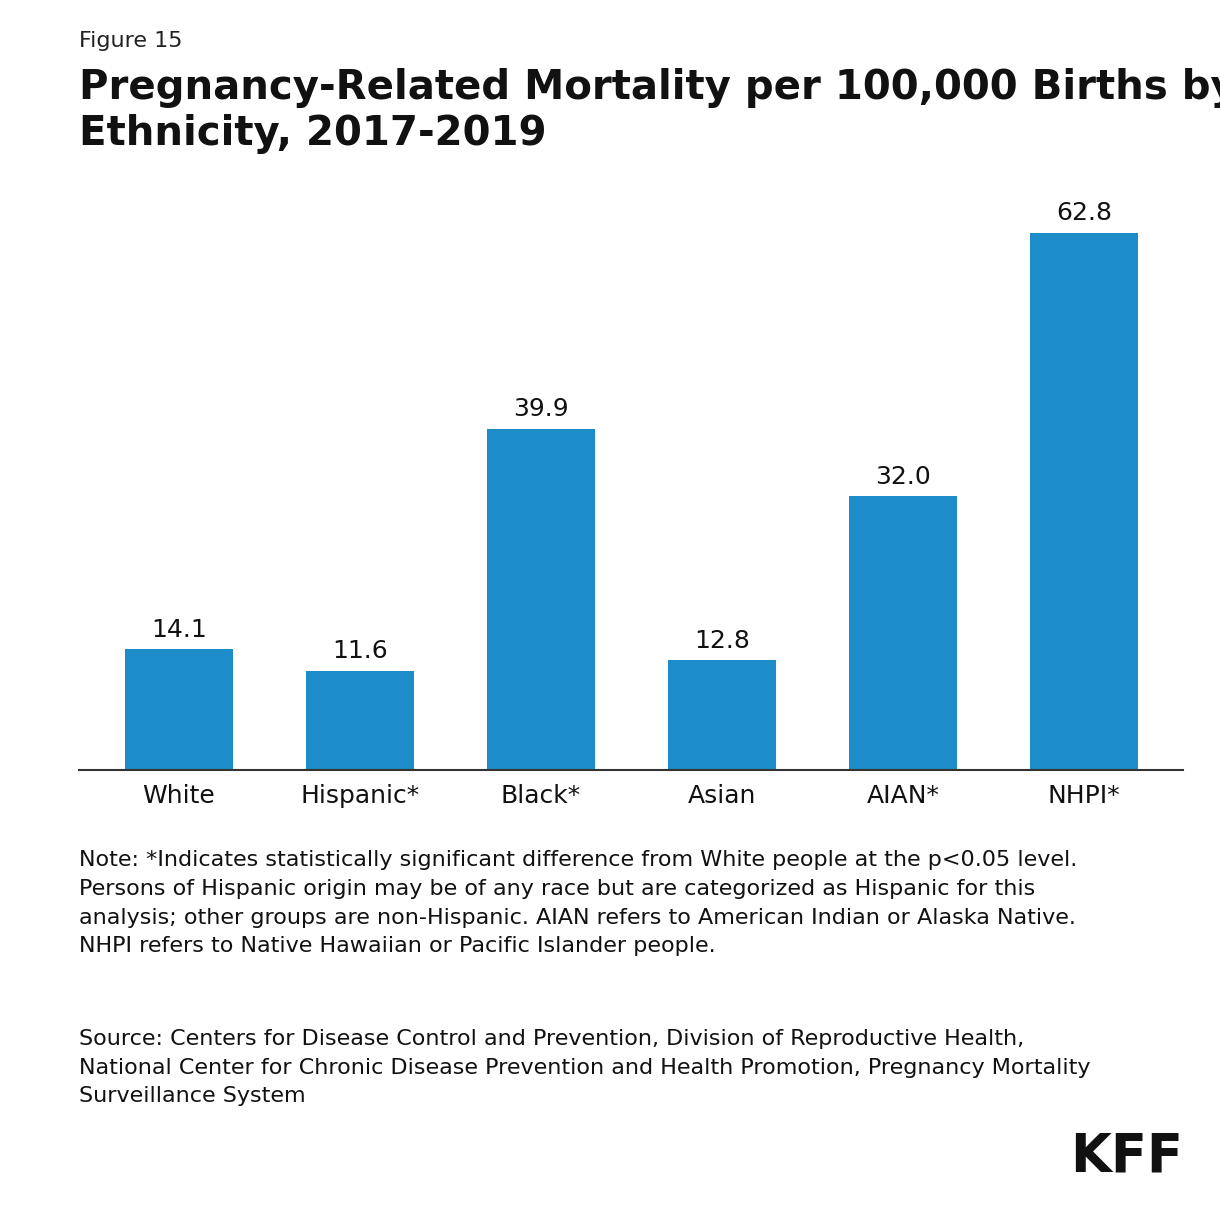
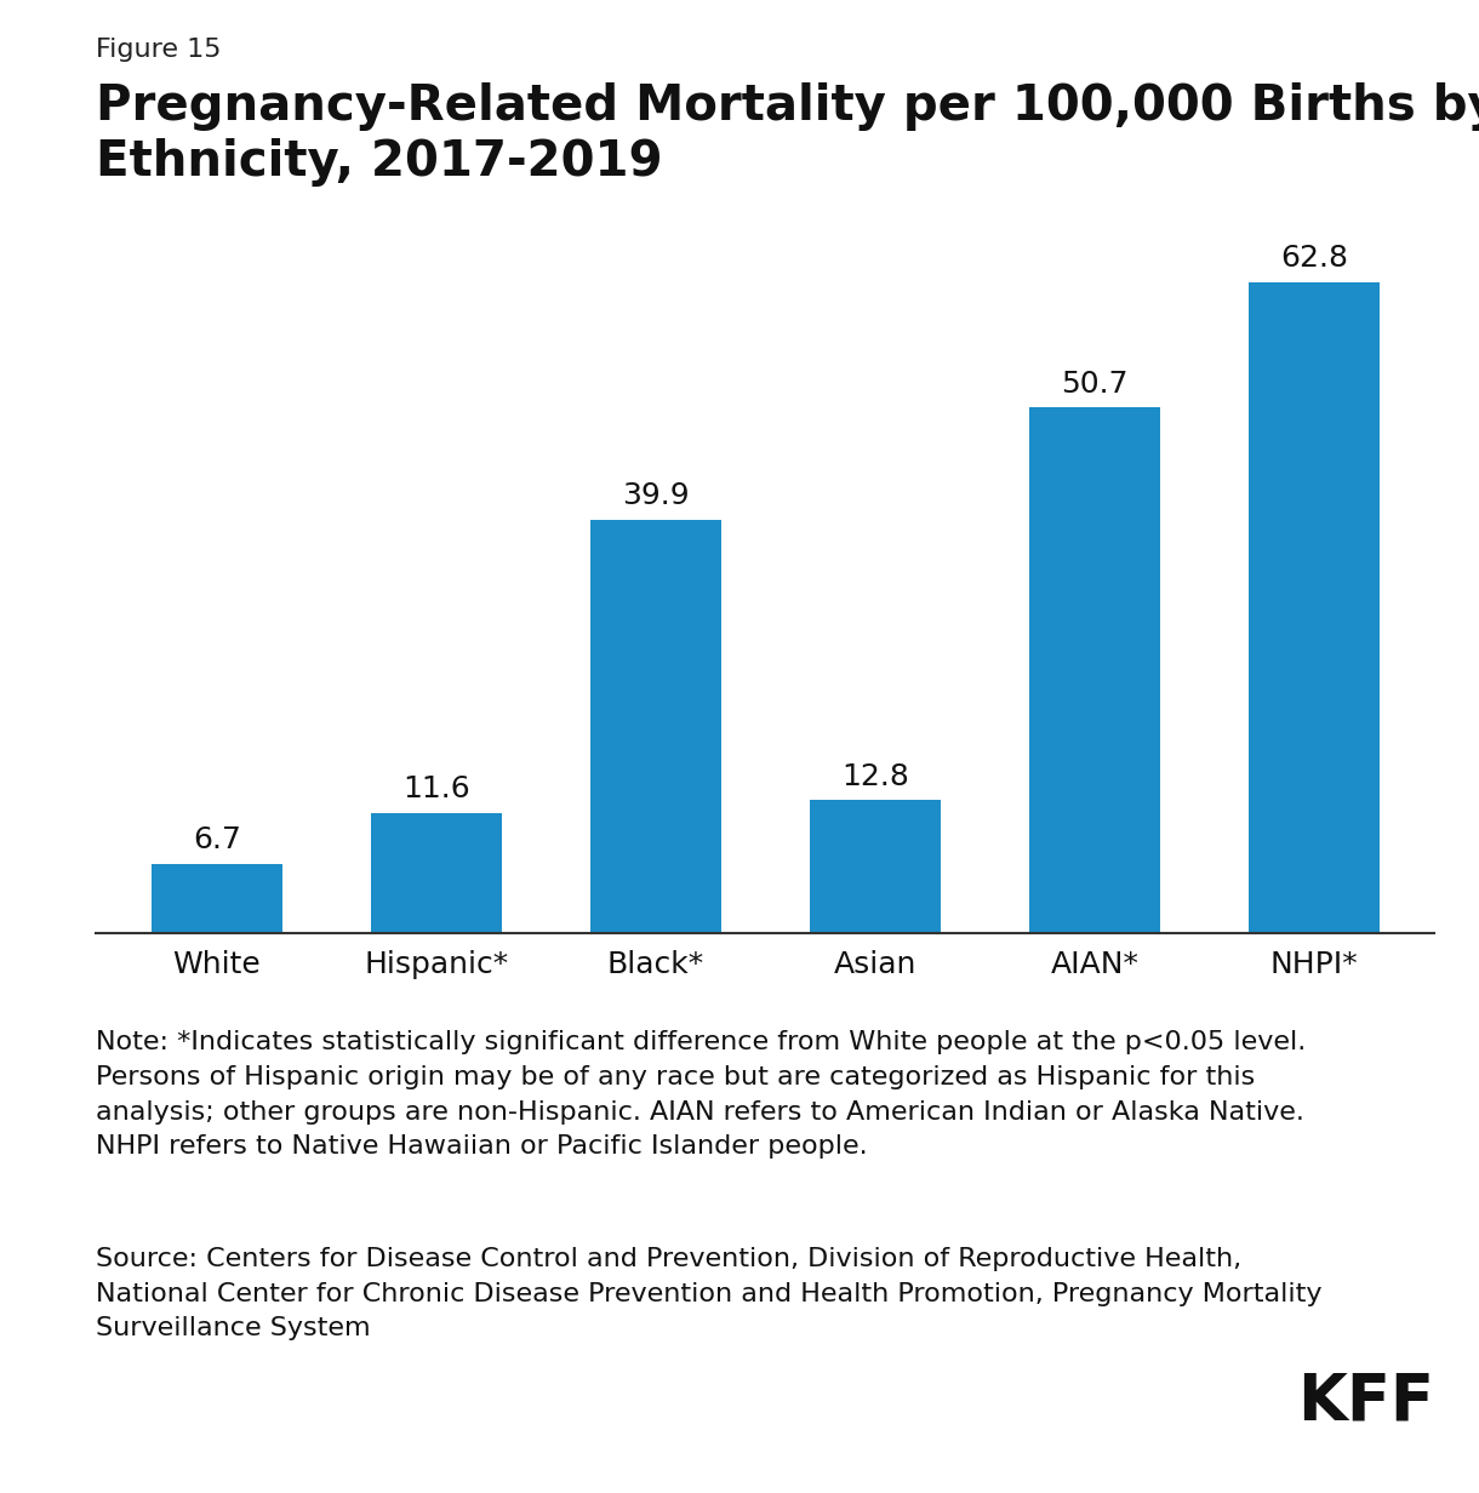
White: 14.1 -> 6.7
AIAN*: 32.0 -> 50.7
